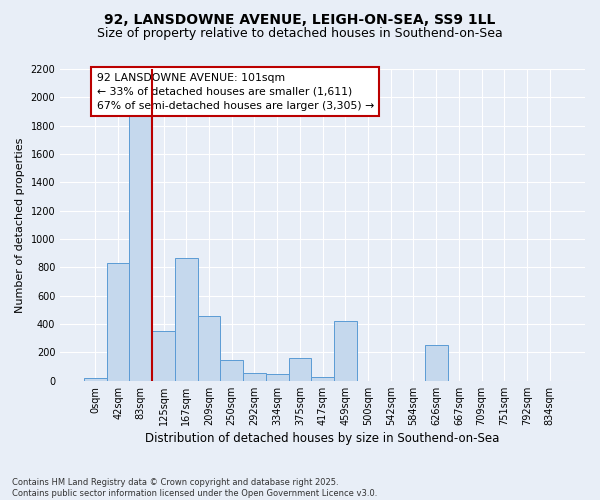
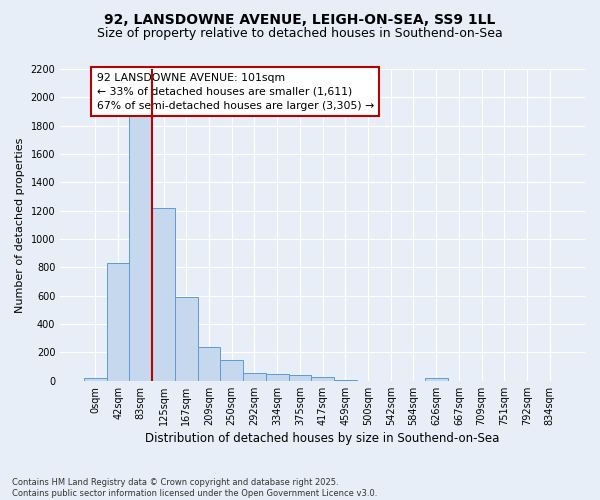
125sqm: 350 -> 1220
167sqm: 870 -> 590
209sqm: 460 -> 240
375sqm: 160 -> 40
459sqm: 420 -> 0
626sqm: 250 -> 20
